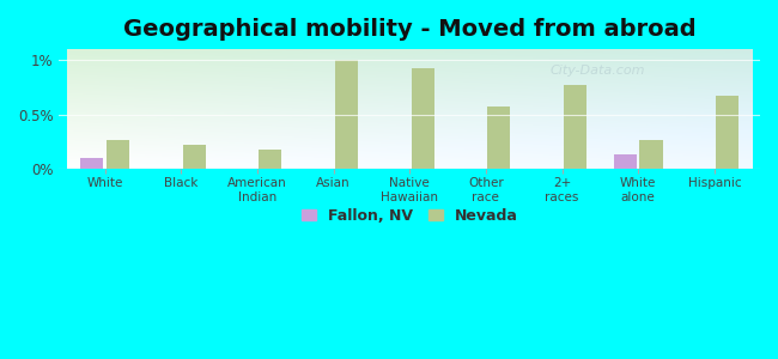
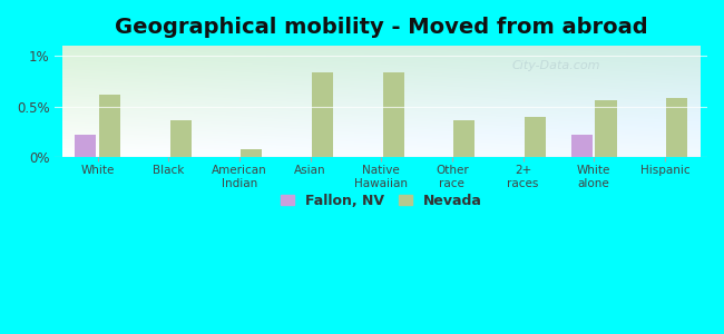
Fallon, NV/White: 0.10% -> 0.22%
Nevada/White: 0.27% -> 0.62%
Nevada/Black: 0.22% -> 0.36%
Nevada/American Indian: 0.18% -> 0.08%
Nevada/Asian: 1.00% -> 0.84%
Nevada/Native Hawaiian: 0.93% -> 0.84%
Nevada/Other race: 0.57% -> 0.36%
Nevada/2+ races: 0.77% -> 0.40%
Fallon, NV/White alone: 0.13% -> 0.22%
Nevada/White alone: 0.27% -> 0.56%
Nevada/Hispanic: 0.67% -> 0.58%
